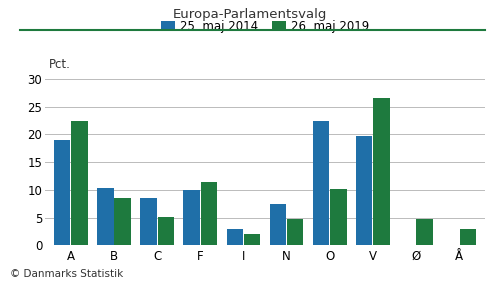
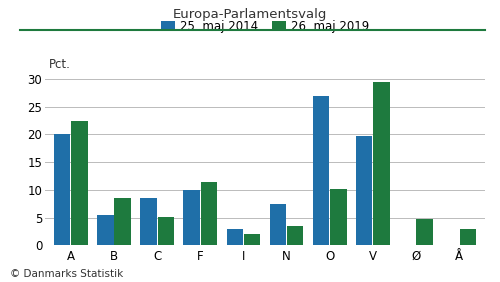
25. maj 2014/A: 19.0 -> 20.0
25. maj 2014/B: 10.4 -> 5.5
26. maj 2019/N: 4.8 -> 3.5
25. maj 2014/O: 22.4 -> 27.0
26. maj 2019/V: 26.6 -> 29.5
